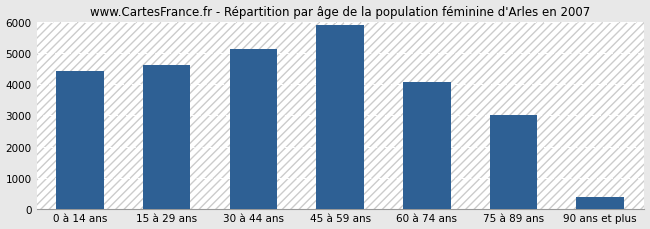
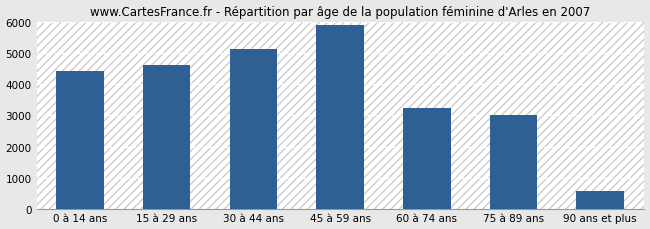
60 à 74 ans: 4060 -> 3250
90 ans et plus: 380 -> 600
